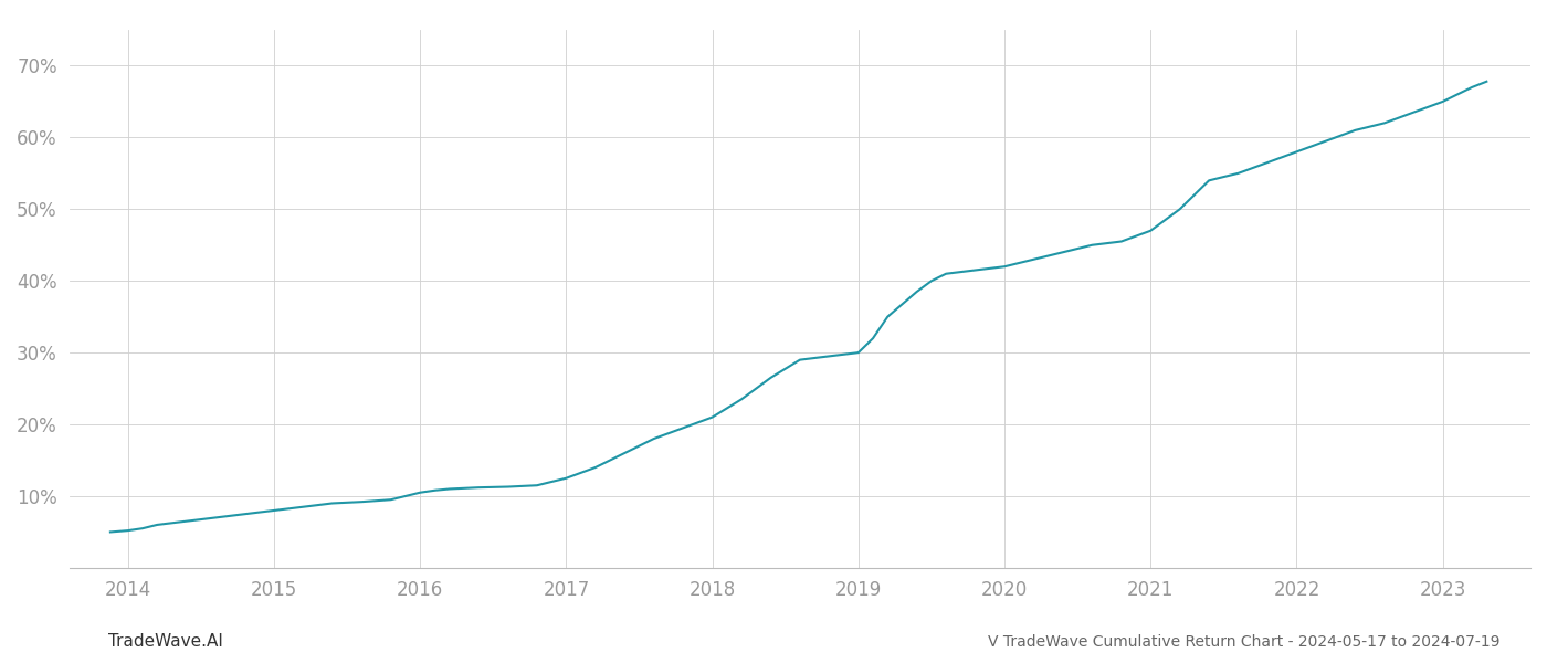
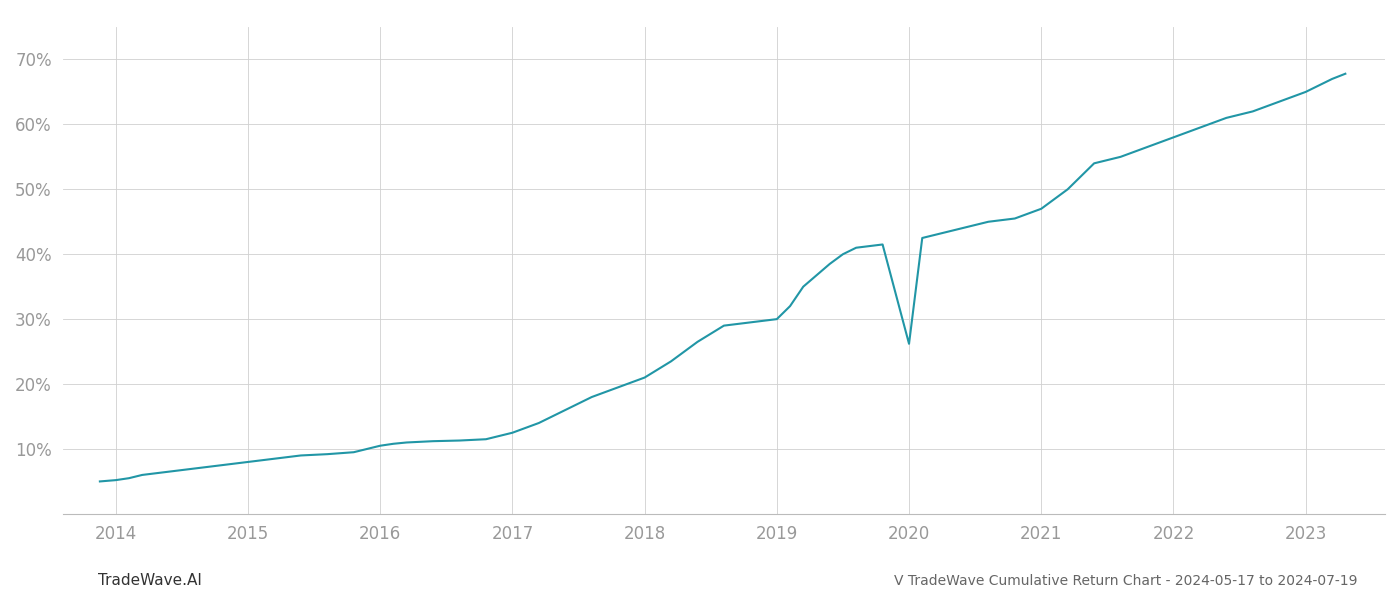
2020: 42.0% -> 26.2%
